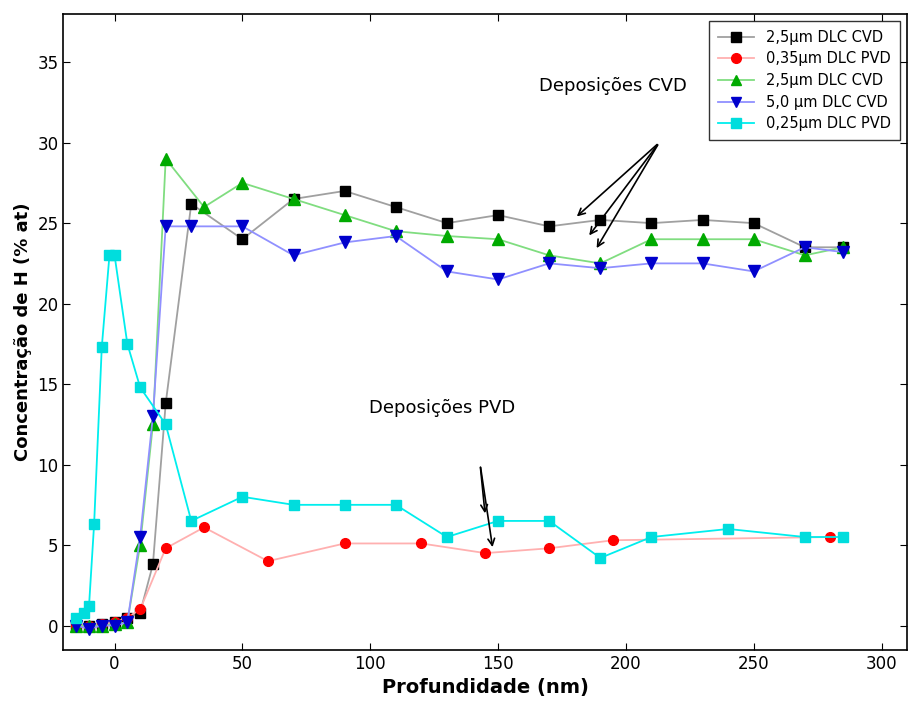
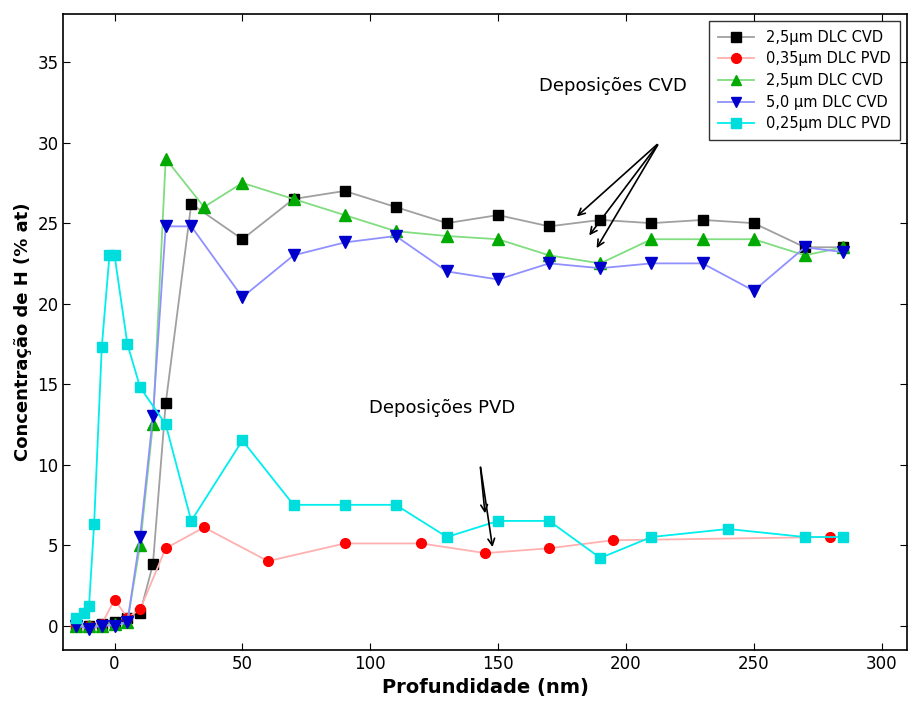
0,35μm DLC PVD/0: 0.2 -> 1.6
5,0 μm DLC CVD/50: 24.8 -> 20.4
0,25μm DLC PVD/50: 8.0 -> 11.5
5,0 μm DLC CVD/250: 22.0 -> 20.8
